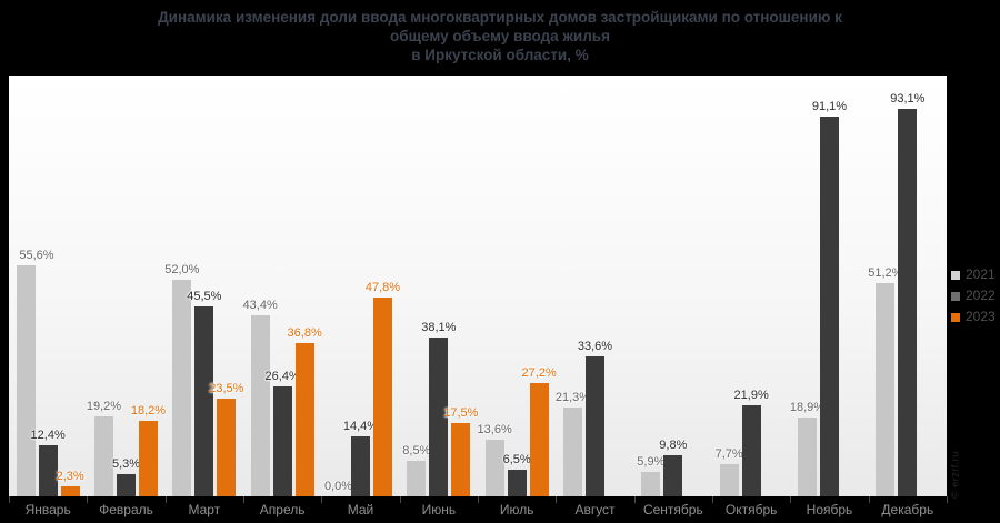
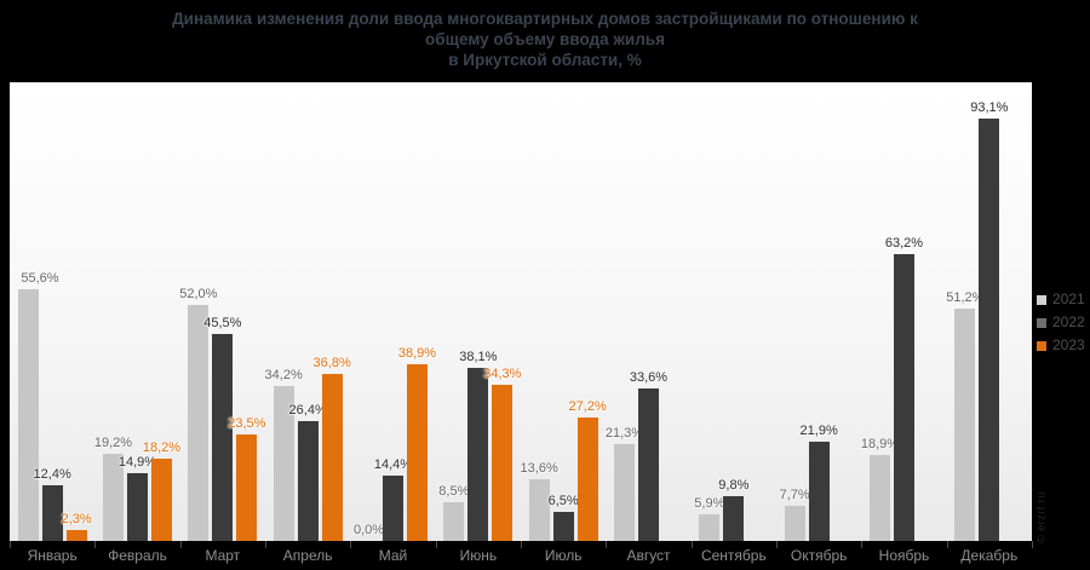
2022/Февраль: 5,3% -> 14,9%
2021/Апрель: 43,4% -> 34,2%
2023/Май: 47,8% -> 38,9%
2023/Июнь: 17,5% -> 34,3%
2022/Ноябрь: 91,1% -> 63,2%
